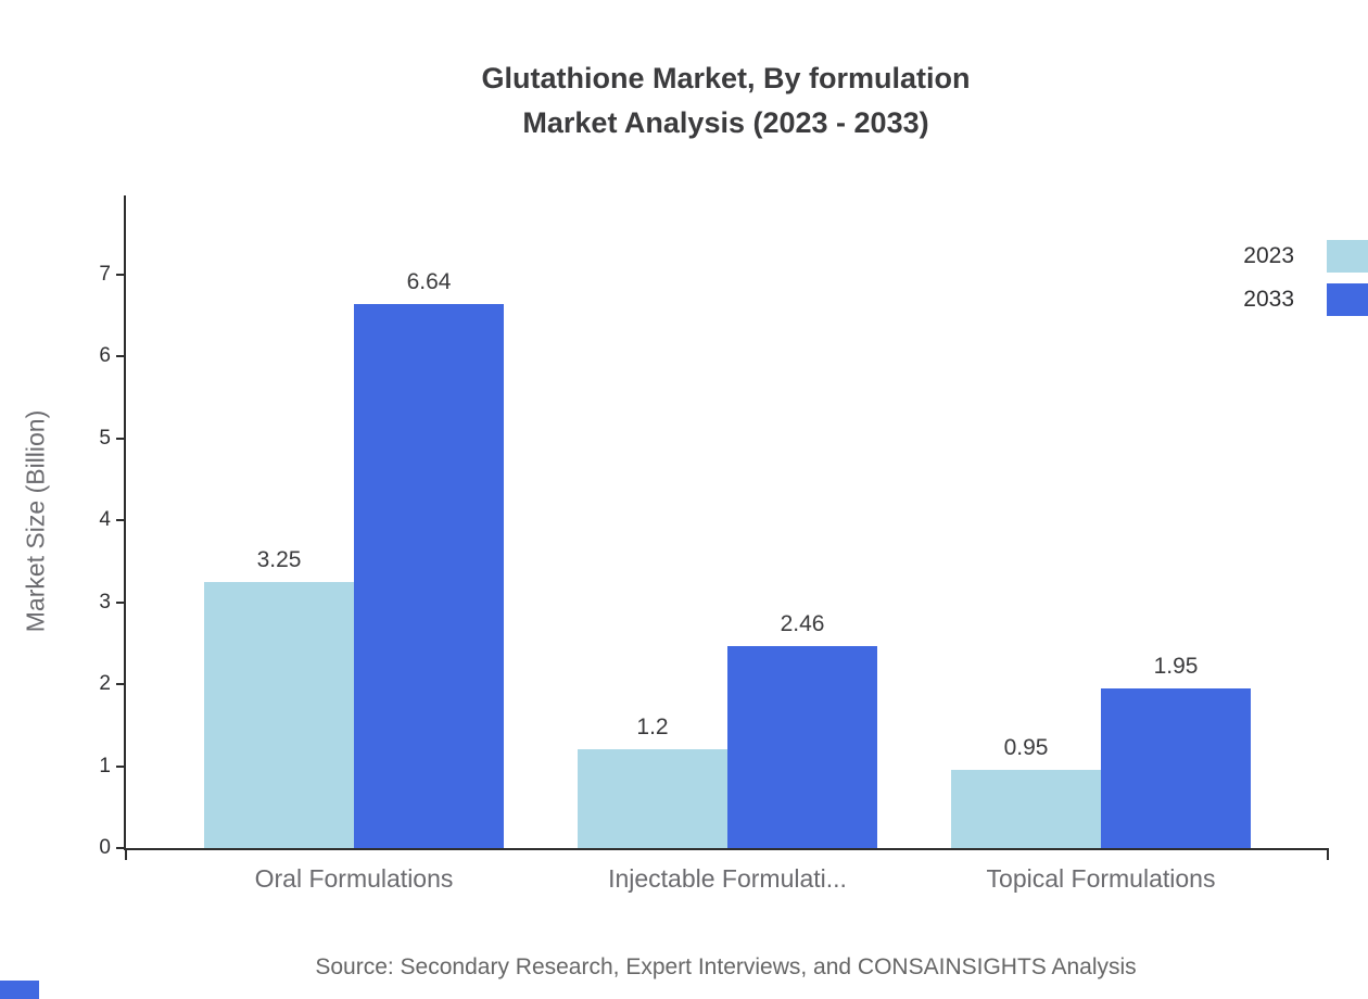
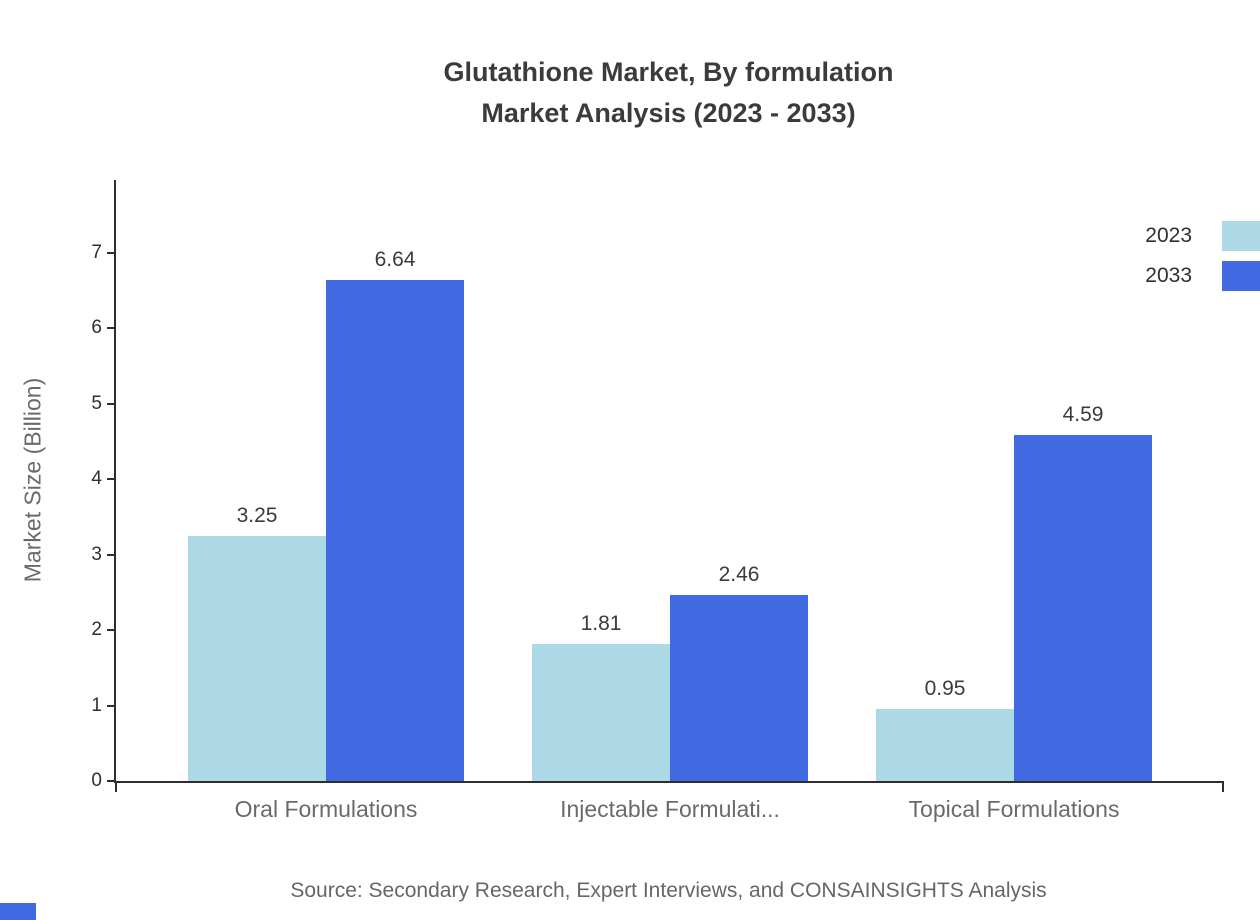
2023/Injectable Formulati...: 1.2 -> 1.81
2033/Topical Formulations: 1.95 -> 4.59
